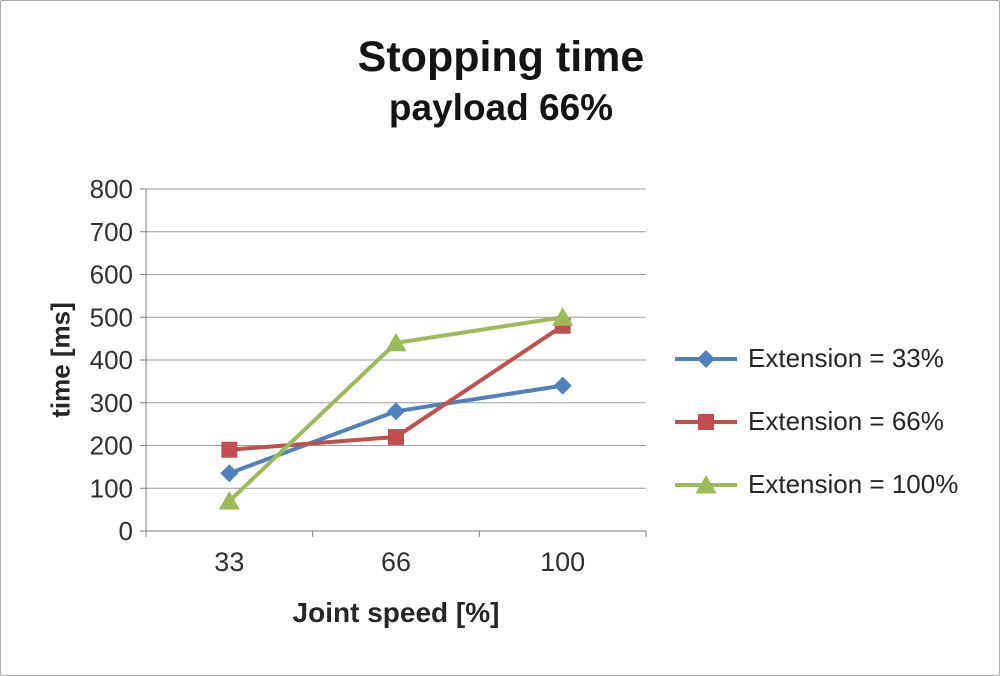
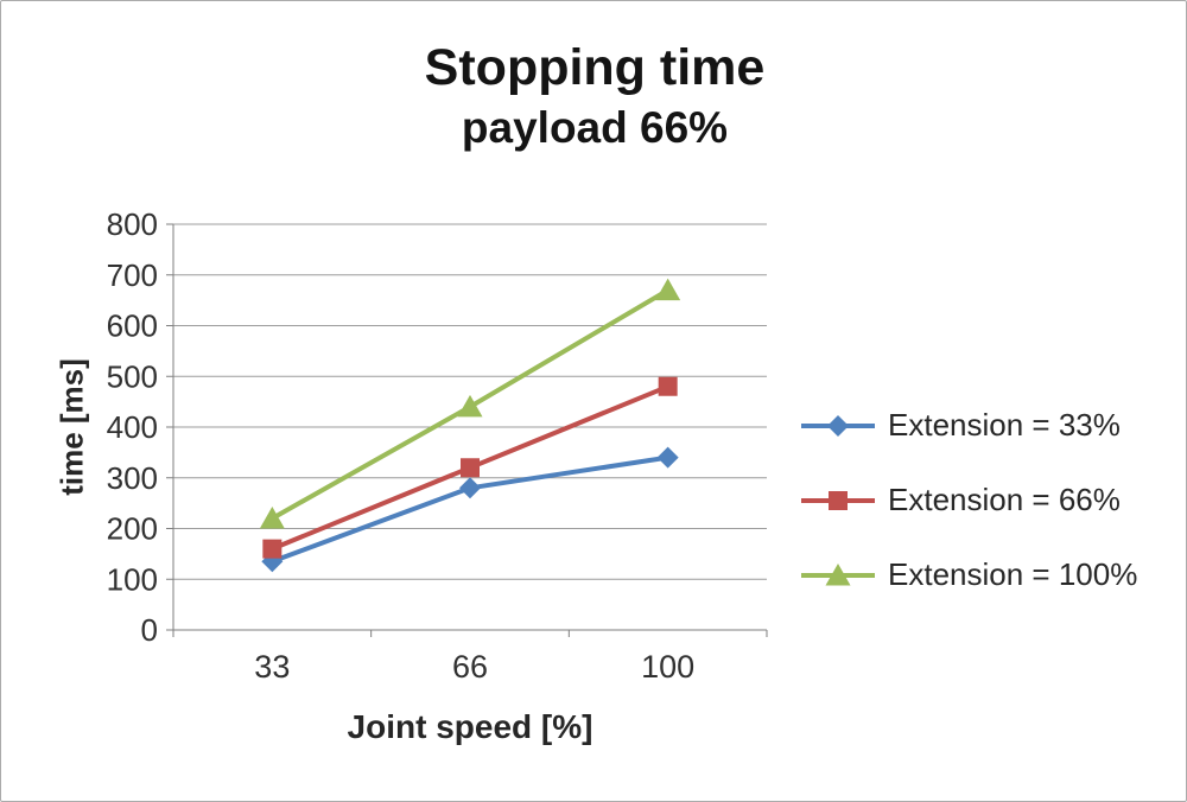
Extension = 66%/33: 190 -> 160
Extension = 100%/33: 70 -> 220
Extension = 66%/66: 220 -> 320
Extension = 100%/100: 500 -> 670
